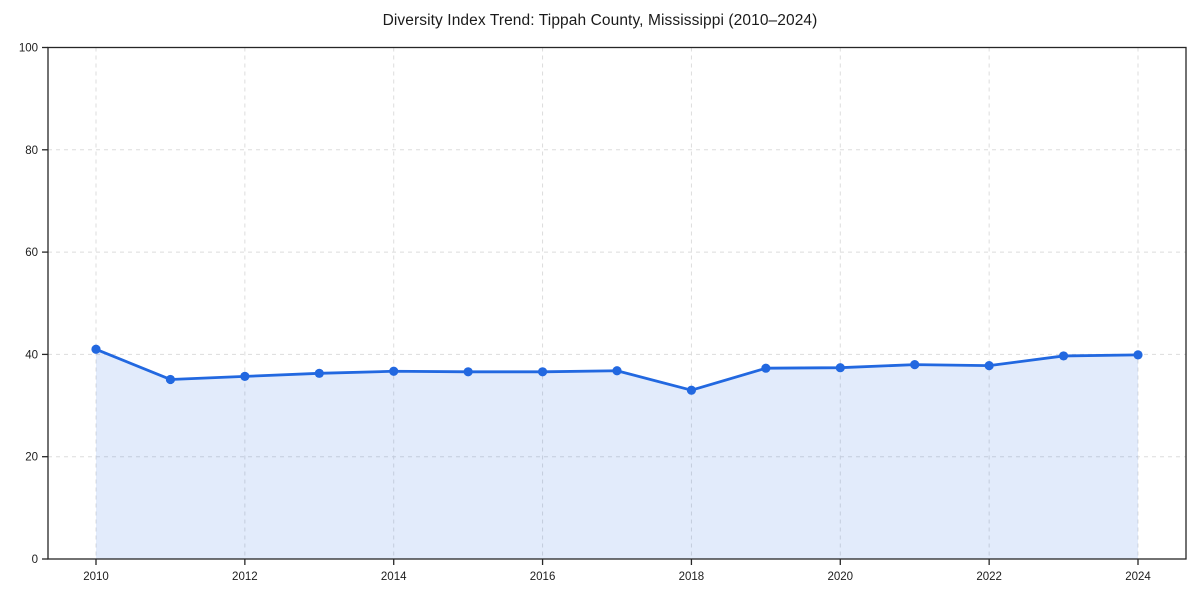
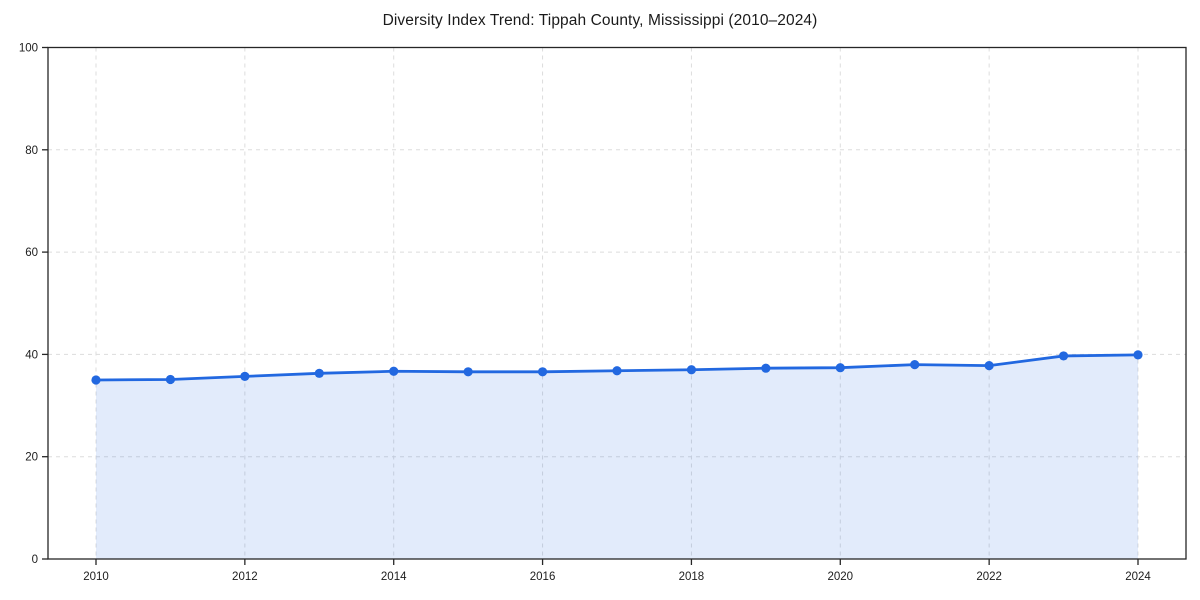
2010: 41 -> 35
2018: 33 -> 37
